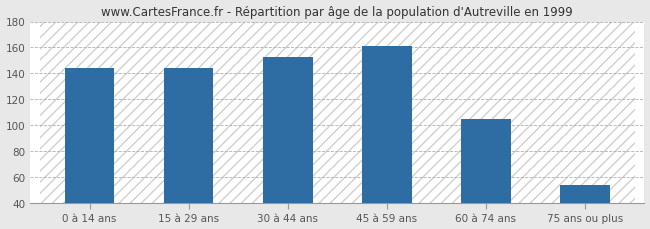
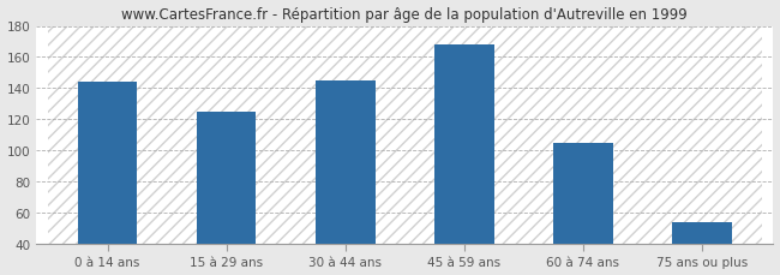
15 à 29 ans: 144 -> 125
30 à 44 ans: 153 -> 145
45 à 59 ans: 161 -> 168
